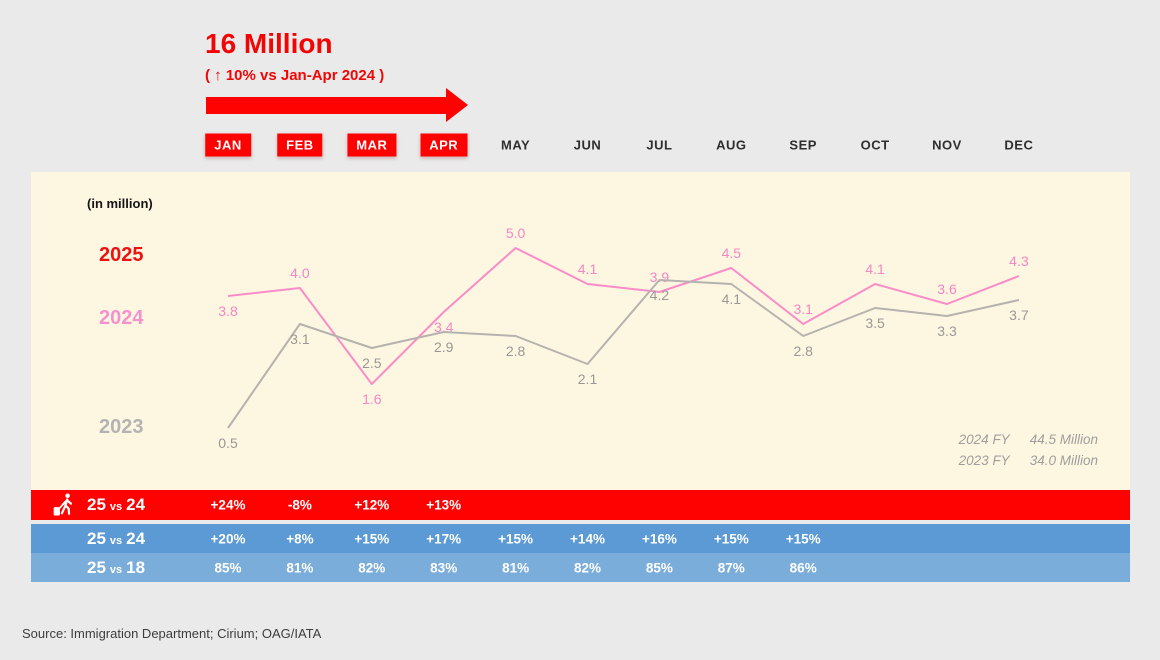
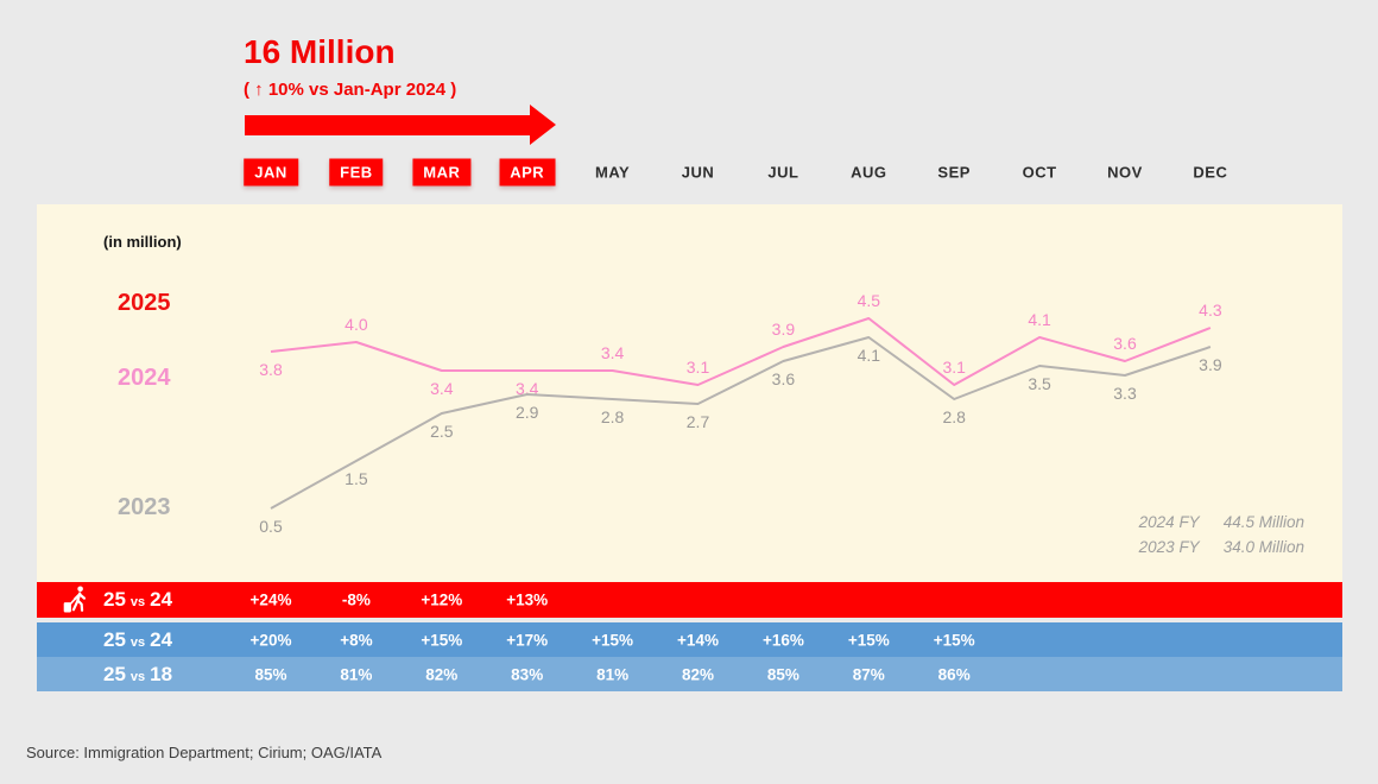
2023/FEB: 3.1 -> 1.5
2024/MAR: 1.6 -> 3.4
2024/MAY: 5.0 -> 3.4
2024/JUN: 4.1 -> 3.1
2023/JUN: 2.1 -> 2.7
2023/JUL: 4.2 -> 3.6
2023/DEC: 3.7 -> 3.9
